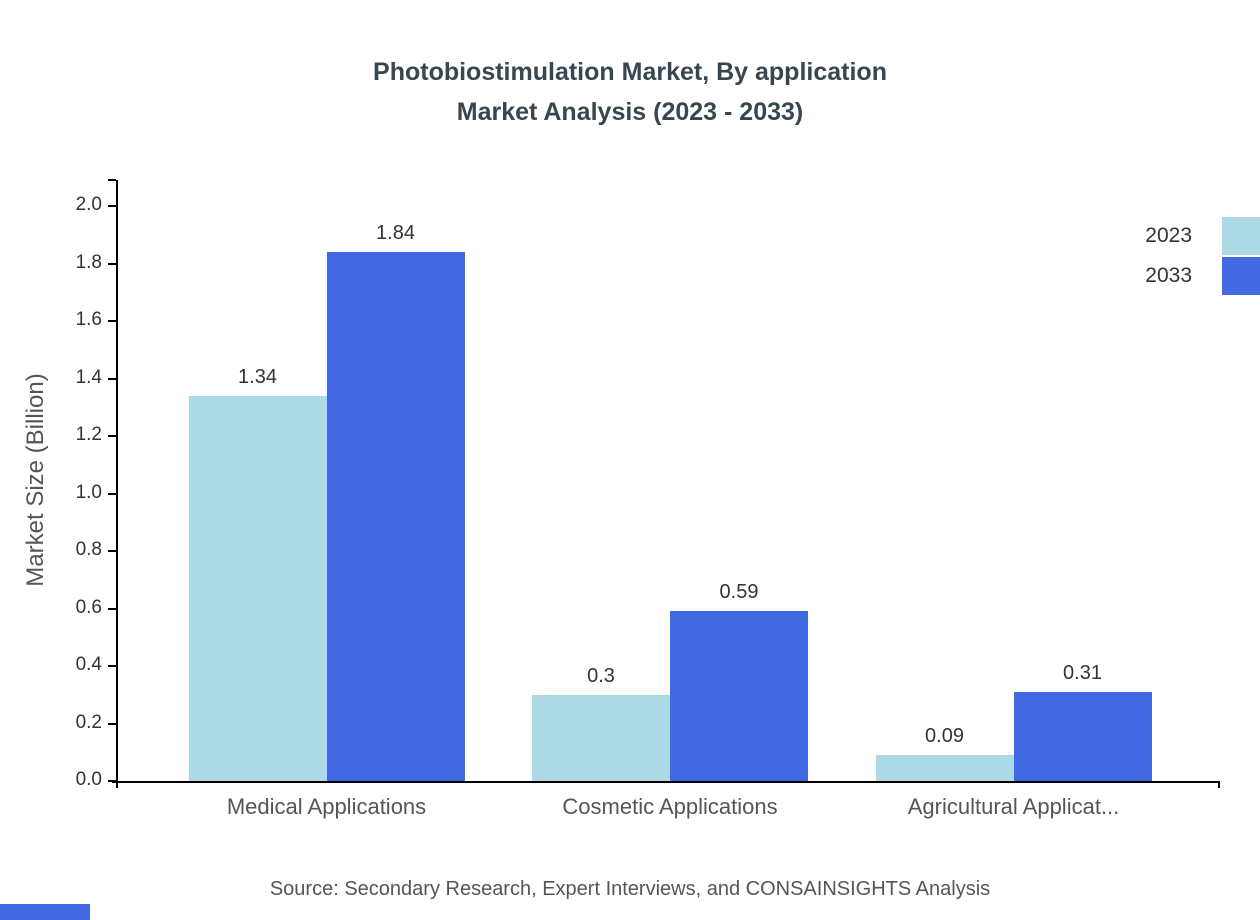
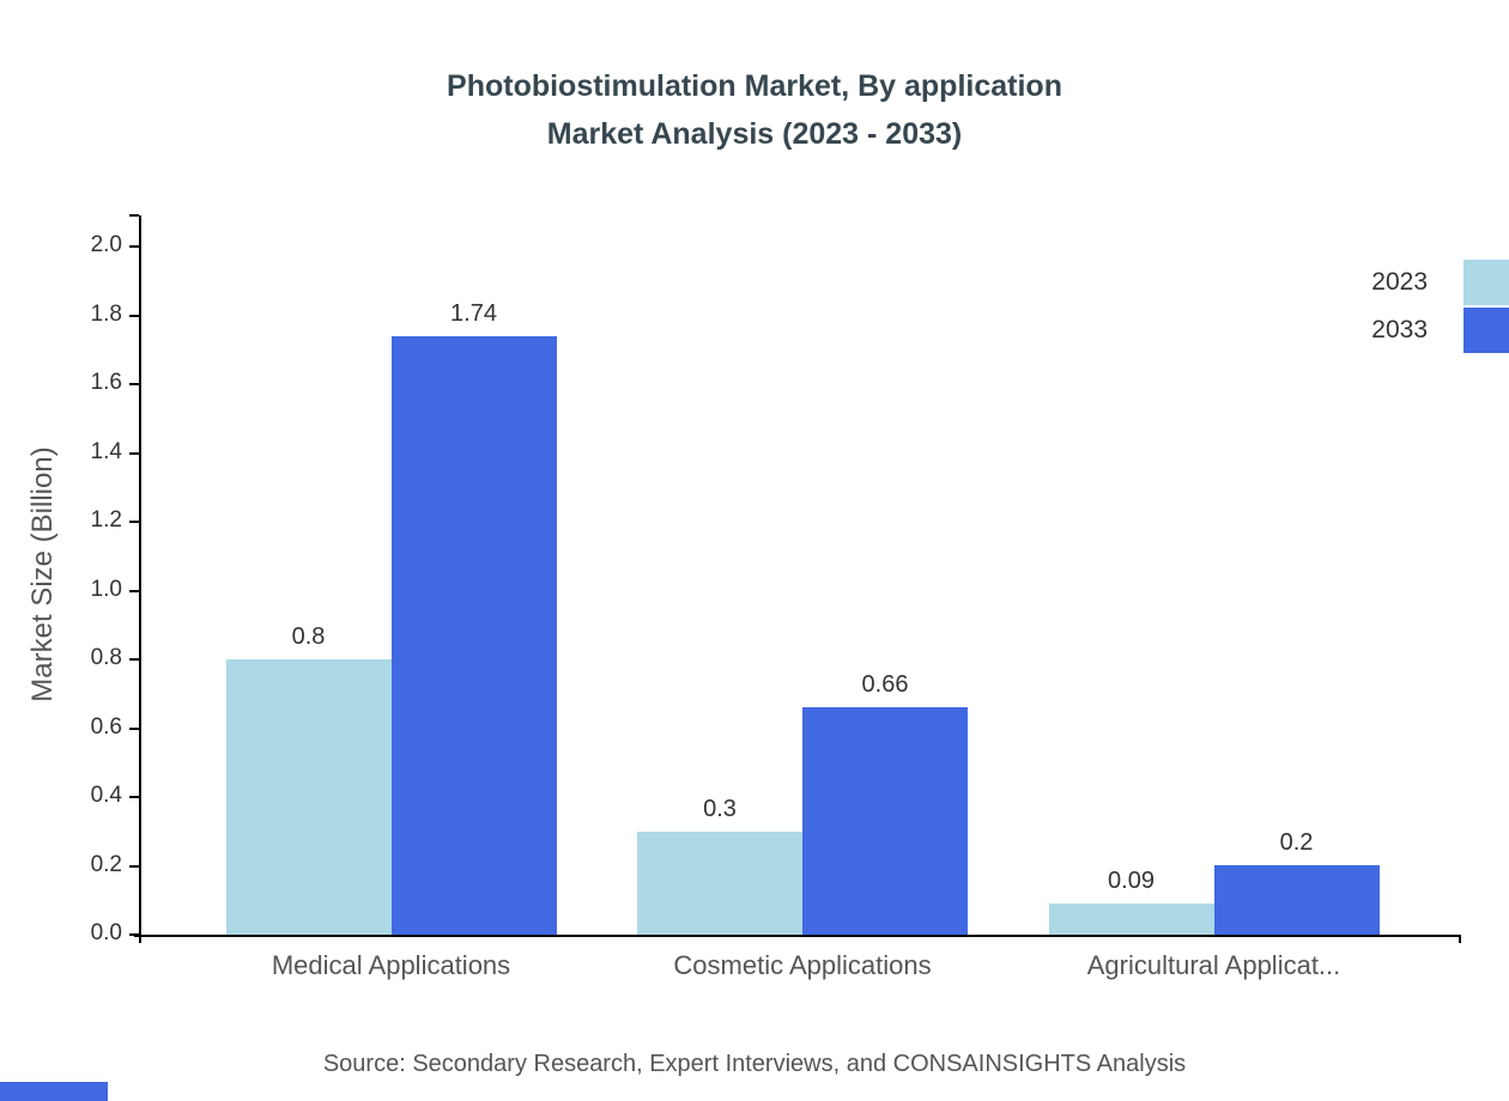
2023/Medical Applications: 1.34 -> 0.8
2033/Medical Applications: 1.84 -> 1.74
2033/Cosmetic Applications: 0.59 -> 0.66
2033/Agricultural Applicat...: 0.31 -> 0.2
